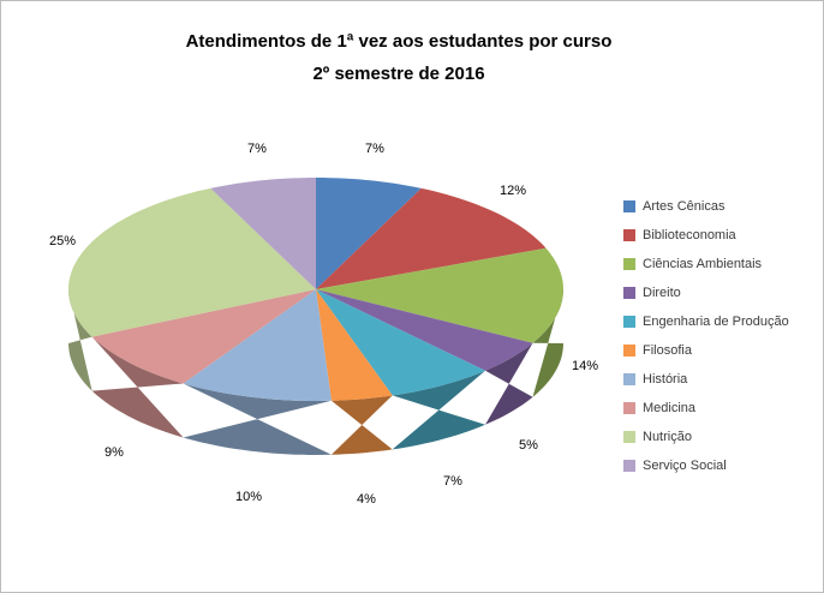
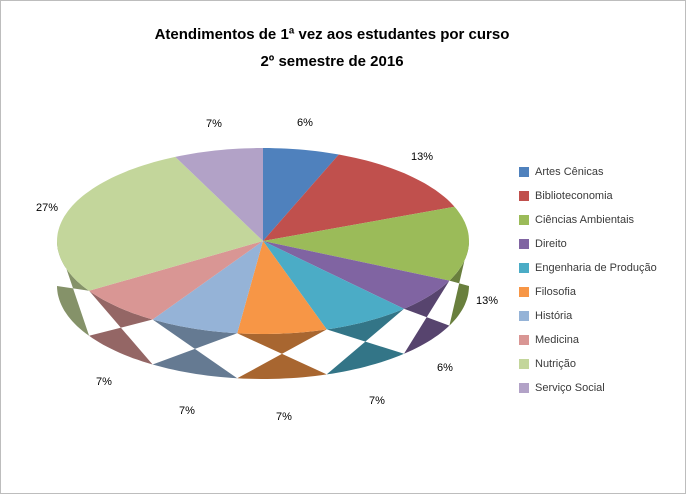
Artes Cênicas: 7% -> 6%
Biblioteconomia: 12% -> 13%
Ciências Ambientais: 14% -> 13%
Direito: 5% -> 6%
Filosofia: 4% -> 7%
História: 10% -> 7%
Medicina: 9% -> 7%
Nutrição: 25% -> 27%
